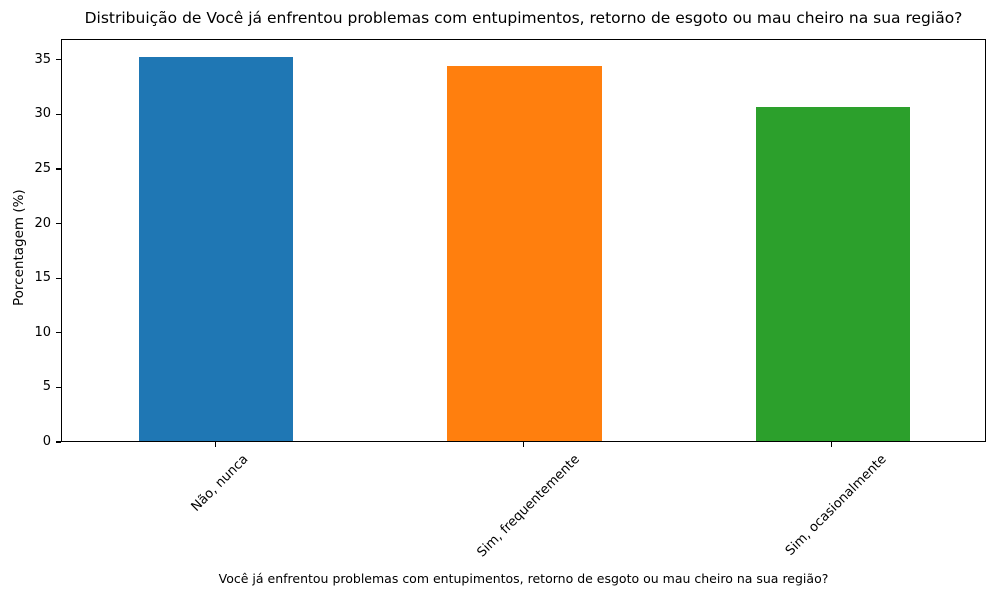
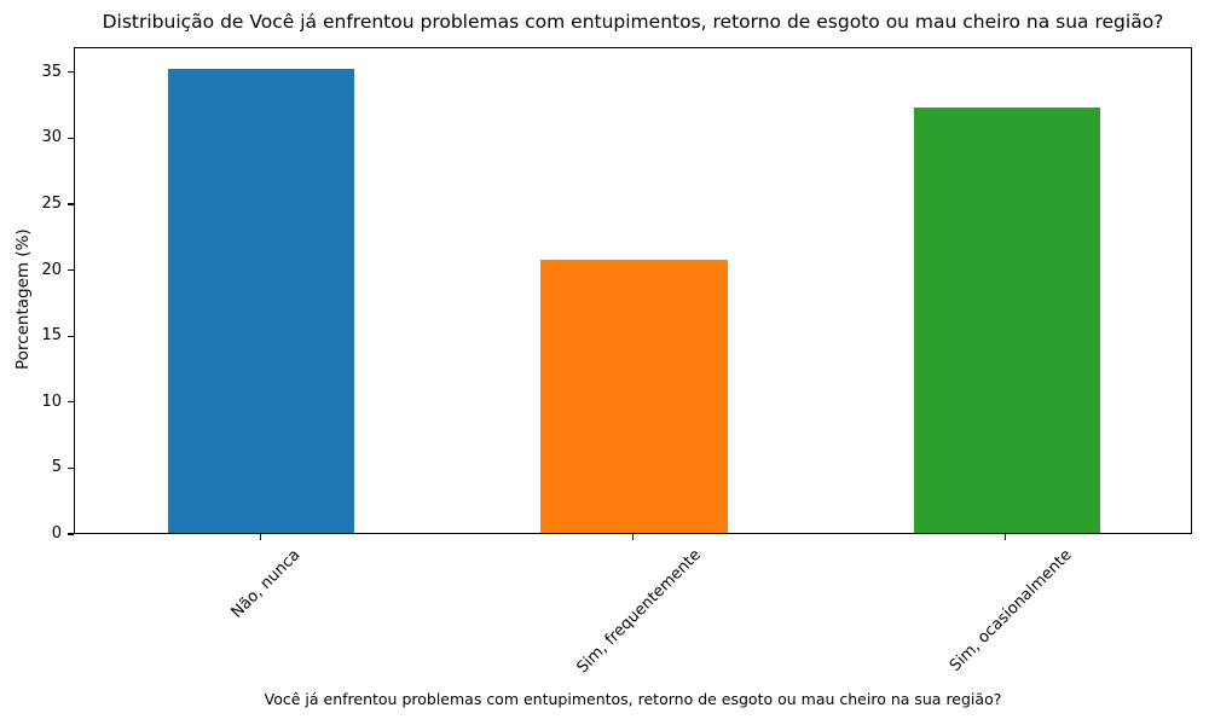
Sim, frequentemente: 34.3 -> 20.7
Sim, ocasionalmente: 30.6 -> 32.2
